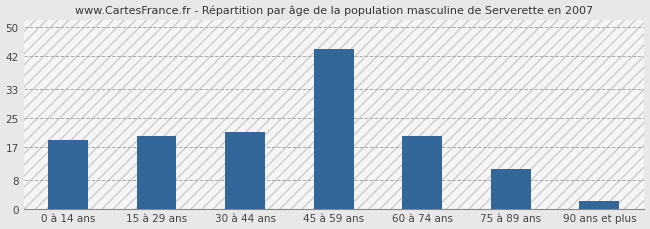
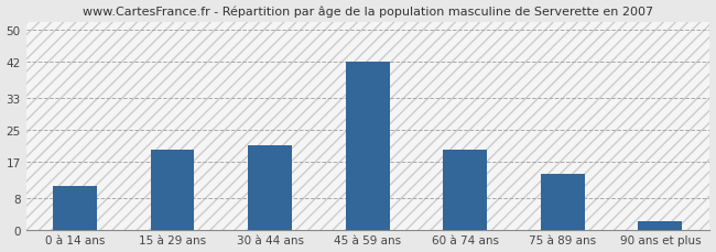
0 à 14 ans: 19 -> 11
45 à 59 ans: 44 -> 42
75 à 89 ans: 11 -> 14
